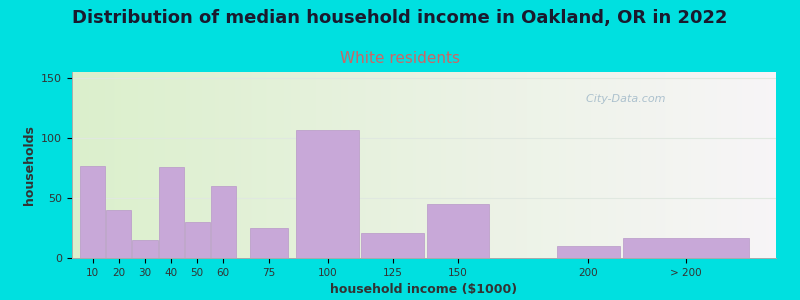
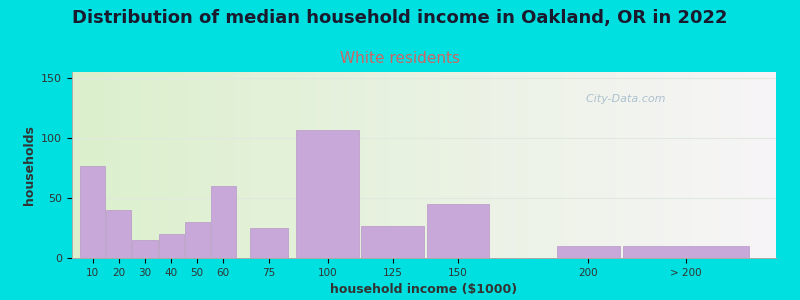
40: 76 -> 20
125: 21 -> 27
> 200: 17 -> 10
